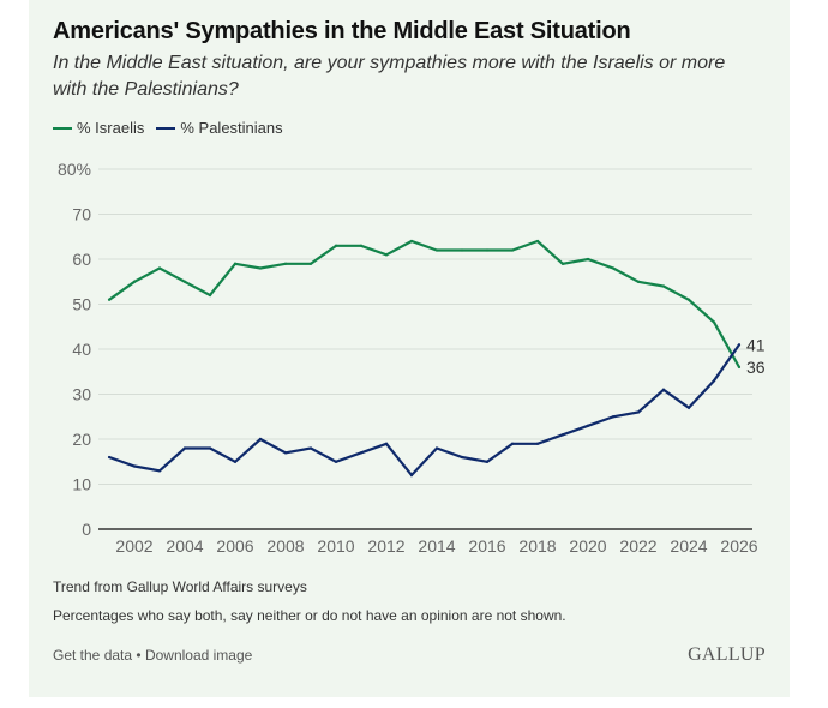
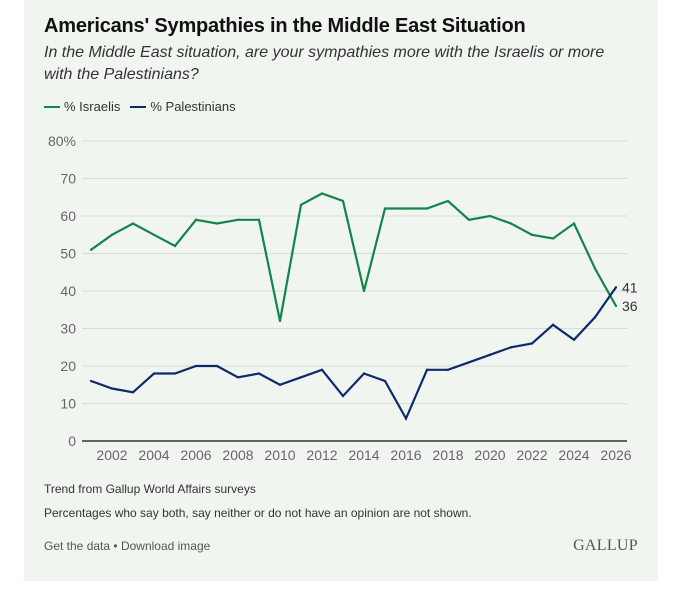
% Palestinians/2006: 15% -> 20%
% Israelis/2010: 63% -> 32%
% Israelis/2012: 61% -> 66%
% Israelis/2014: 62% -> 40%
% Palestinians/2016: 15% -> 6%
% Israelis/2024: 51% -> 58%
